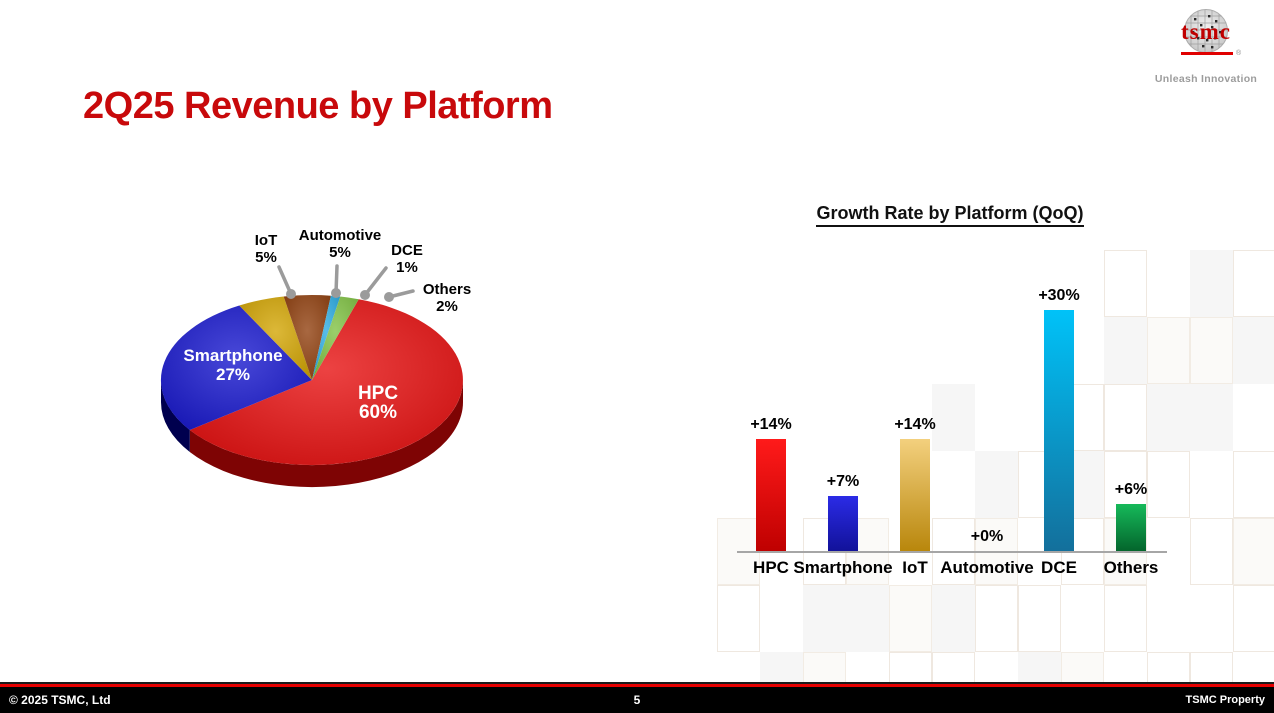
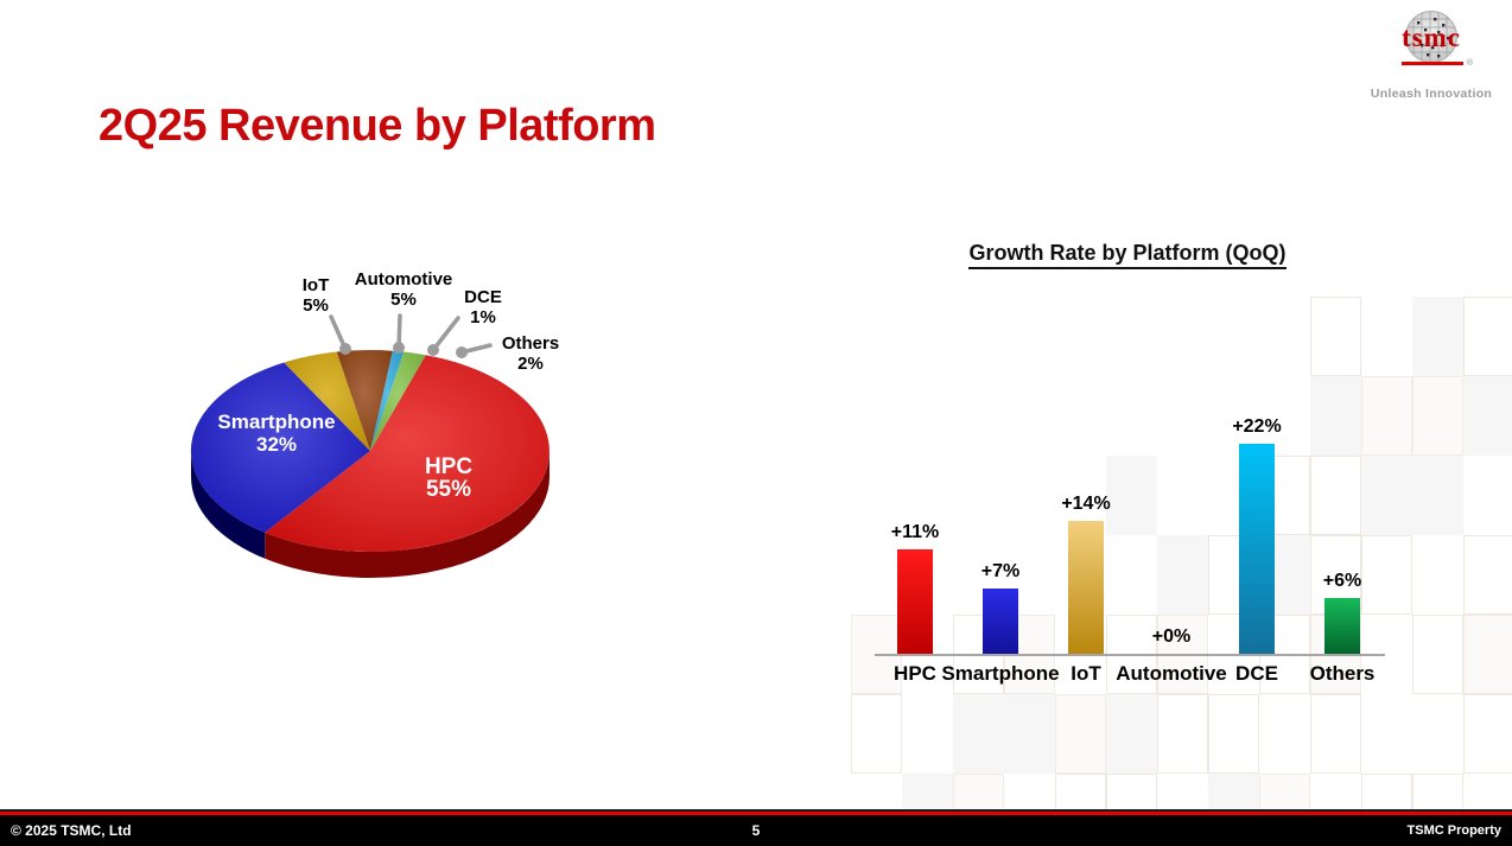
2Q25 Revenue by Platform/HPC: 60% -> 55%
2Q25 Revenue by Platform/Smartphone: 27% -> 32%
Growth Rate by Platform (QoQ)/HPC: +14% -> +11%
Growth Rate by Platform (QoQ)/DCE: +30% -> +22%
